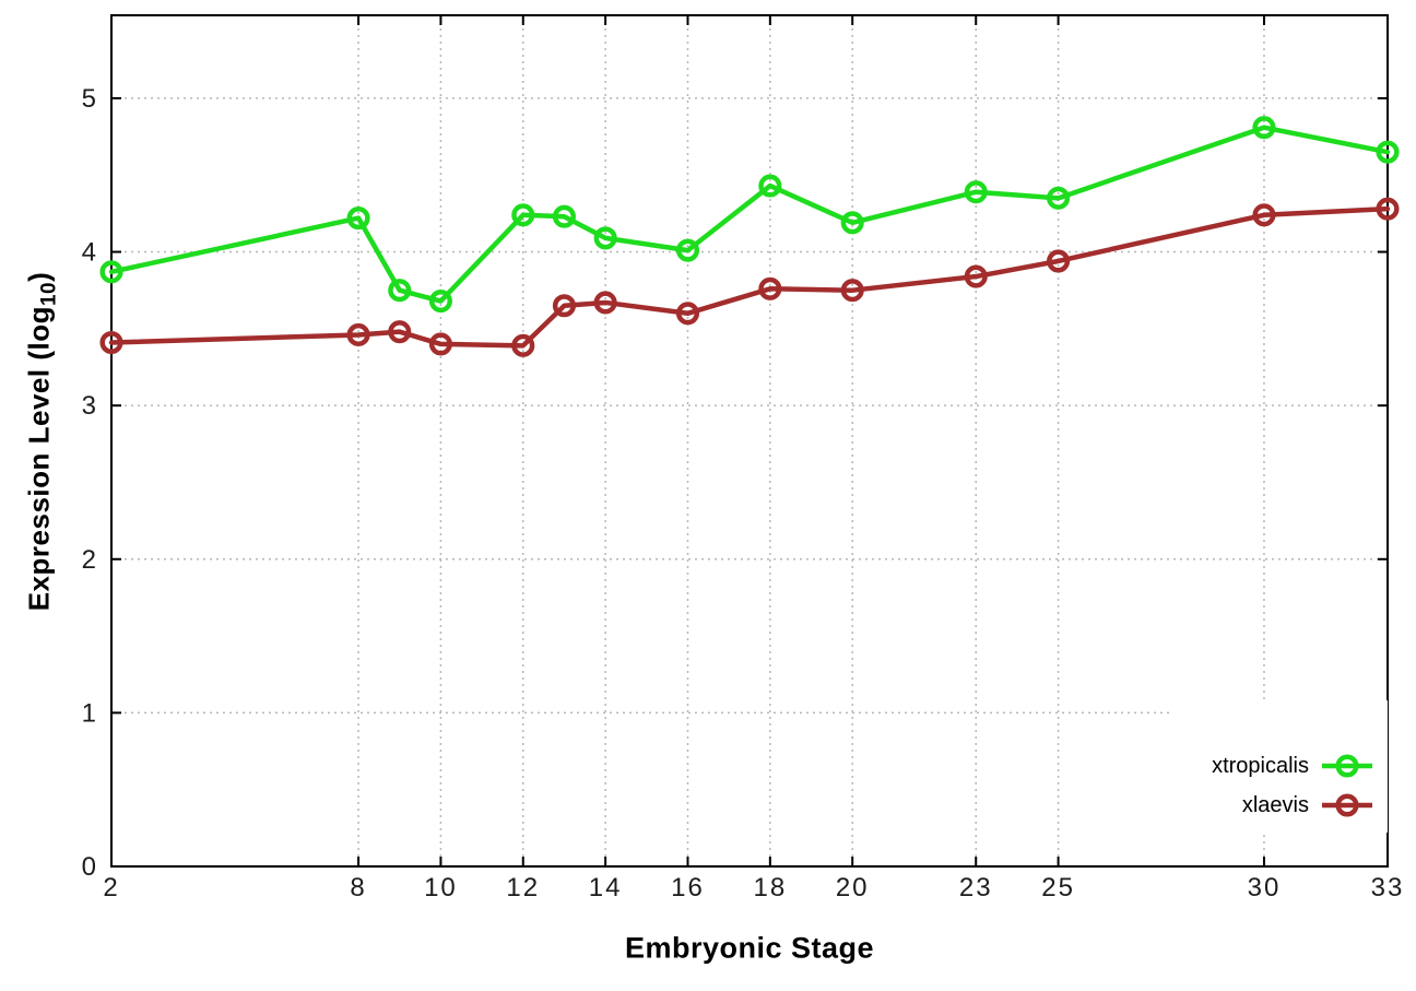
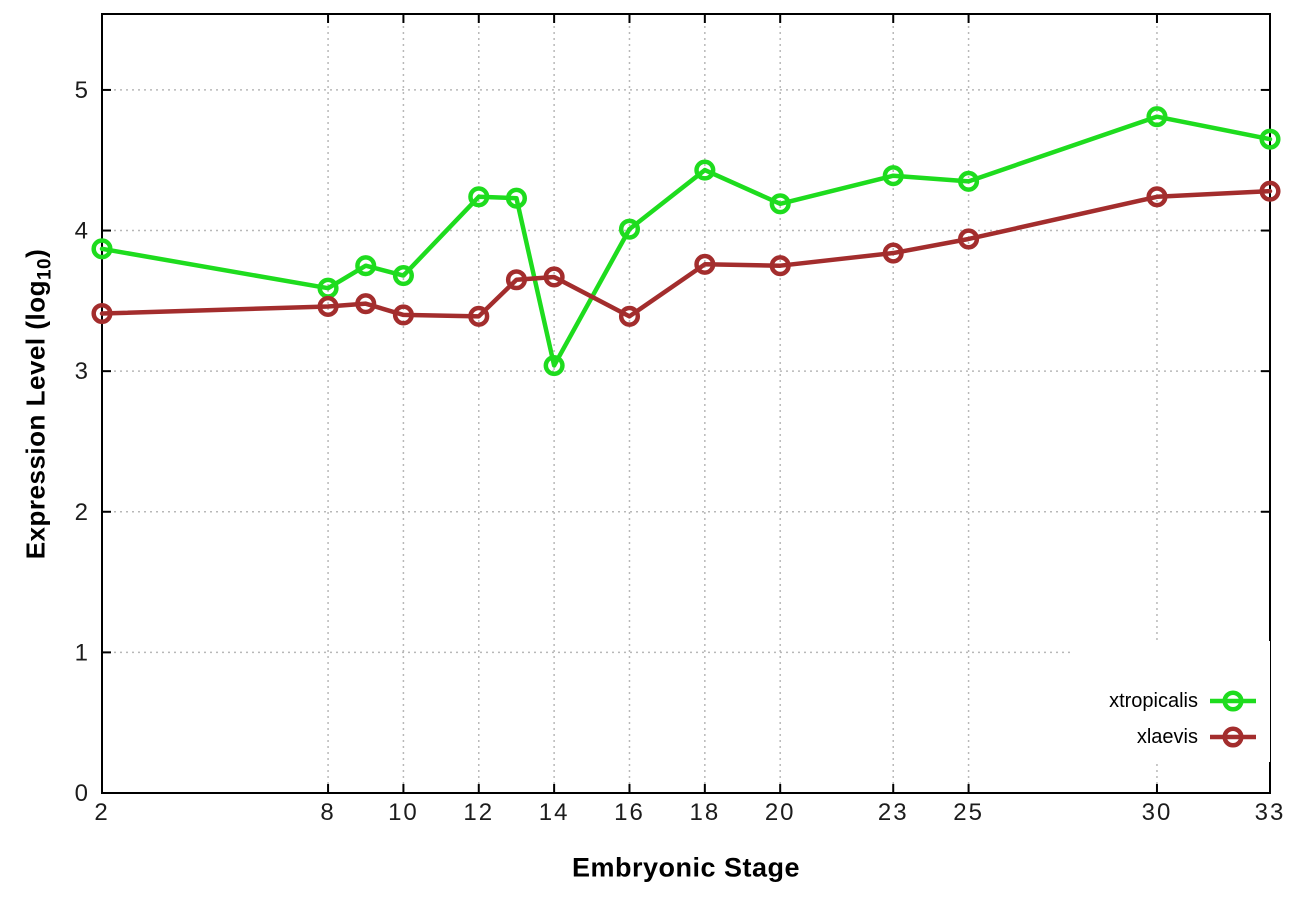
xtropicalis/8: 4.22 -> 3.59
xtropicalis/14: 4.09 -> 3.04
xlaevis/16: 3.60 -> 3.39
